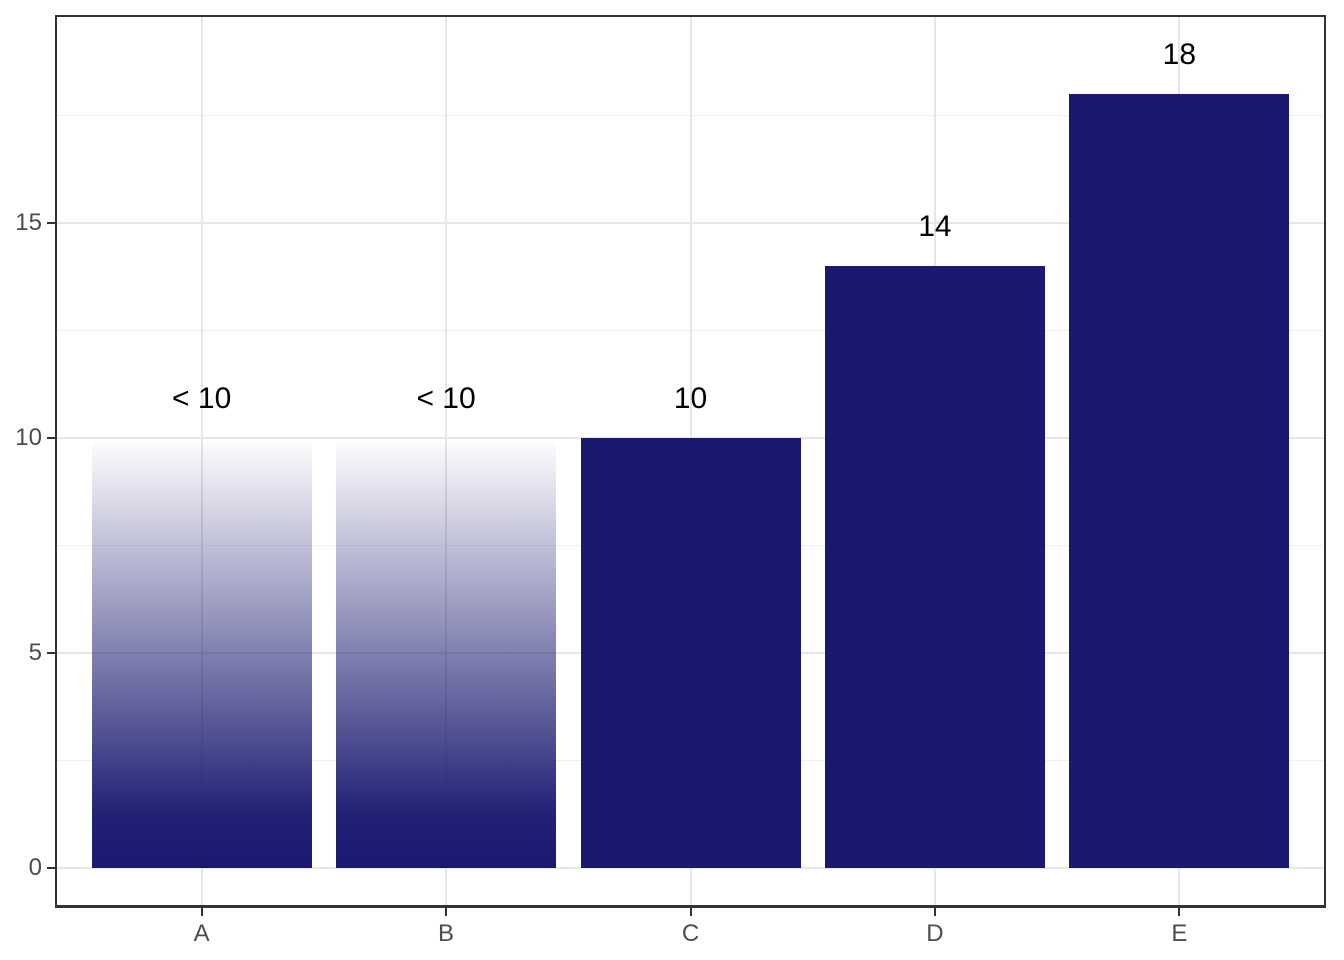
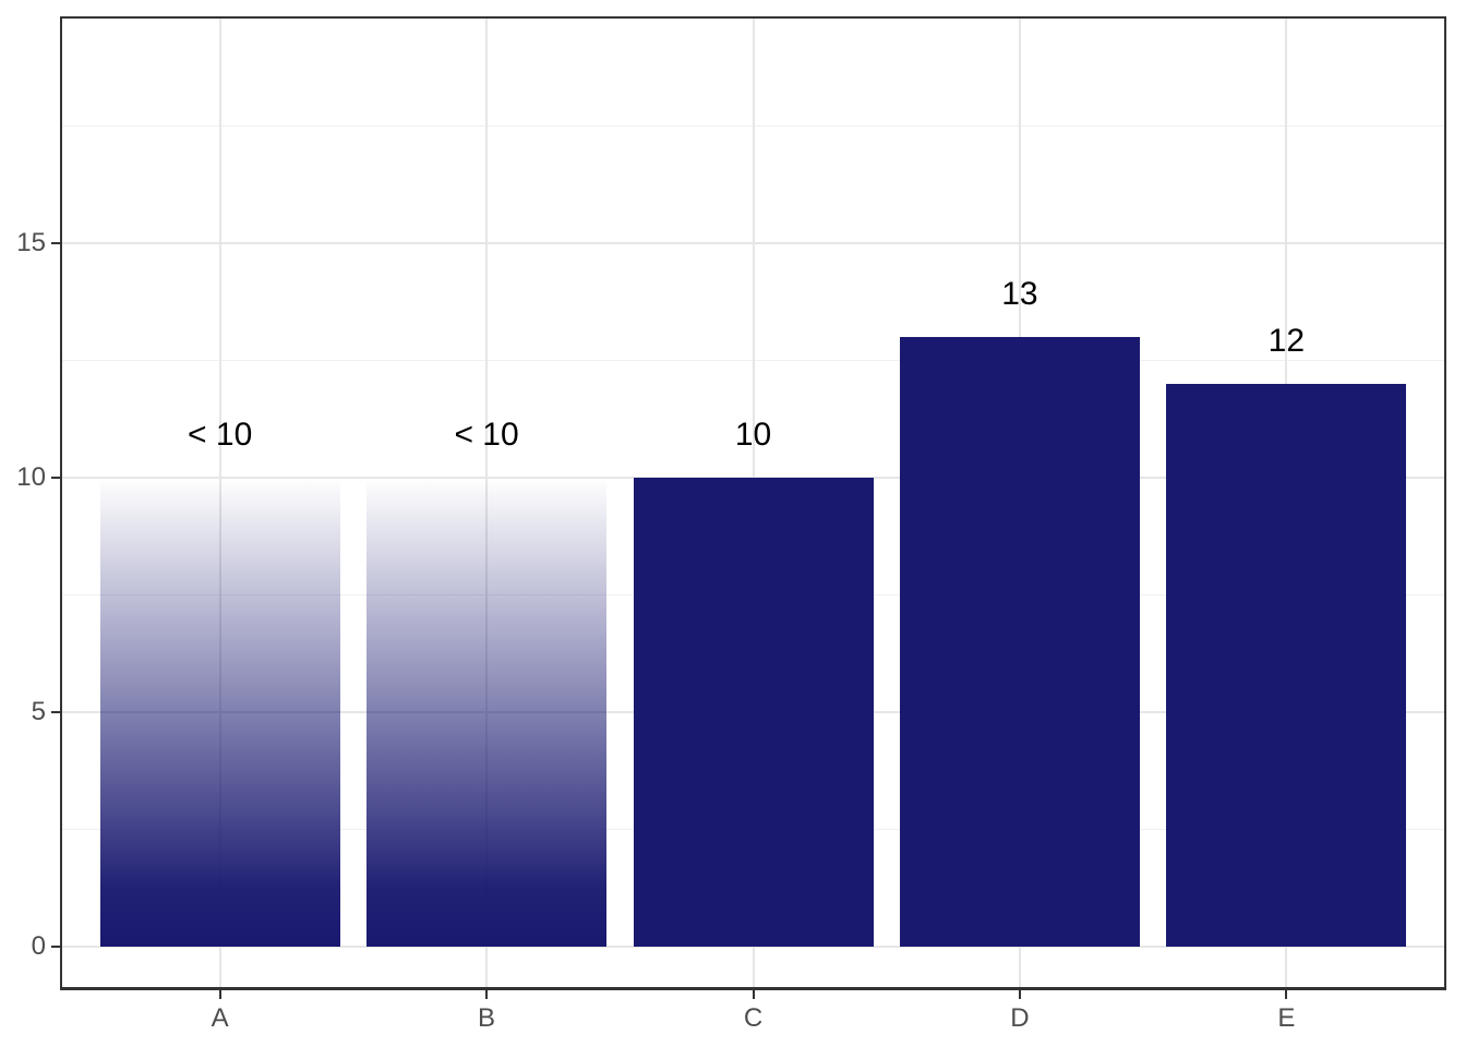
D: 14 -> 13
E: 18 -> 12
